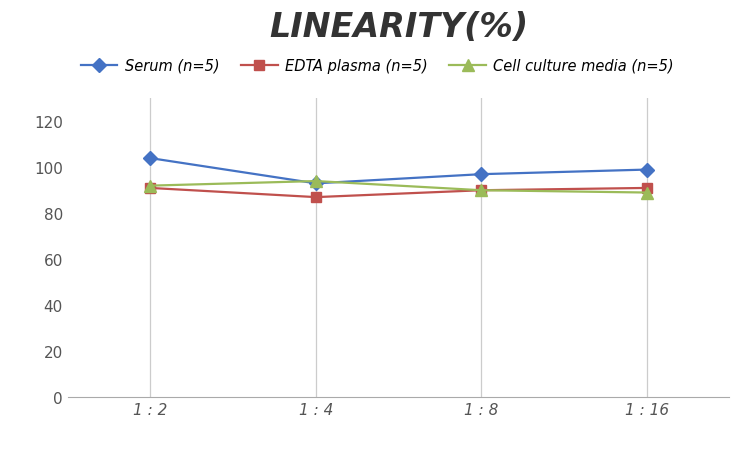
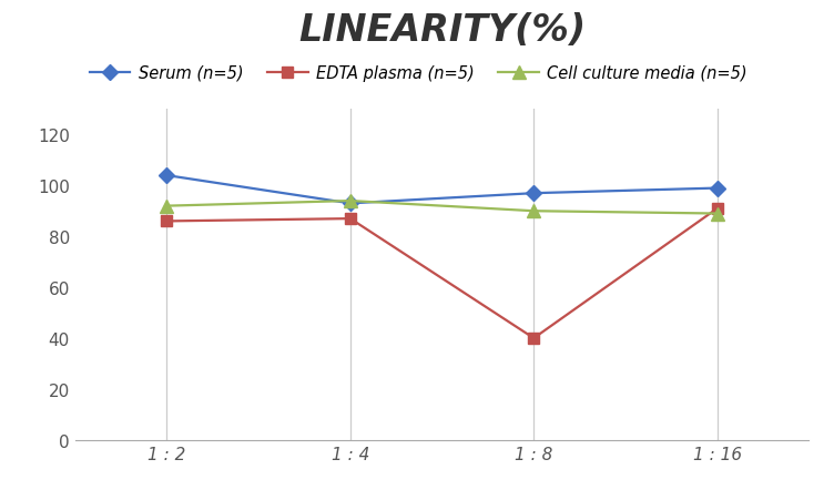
EDTA plasma (n=5)/1 : 2: 91 -> 86
EDTA plasma (n=5)/1 : 8: 90 -> 40
